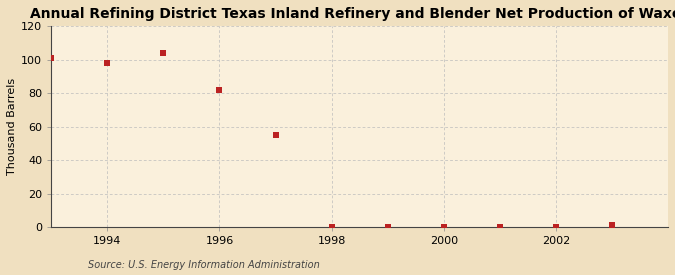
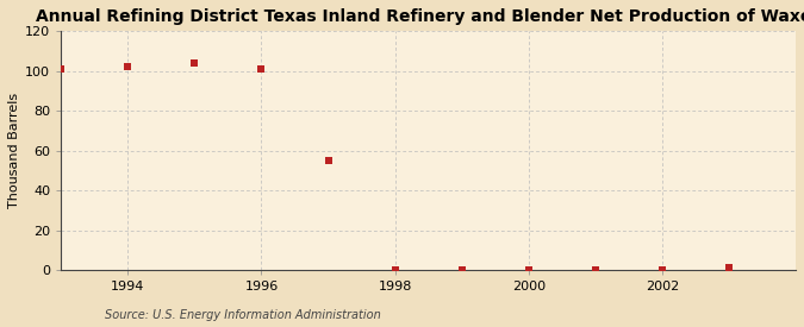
1994: 98 -> 102
1996: 82 -> 101
